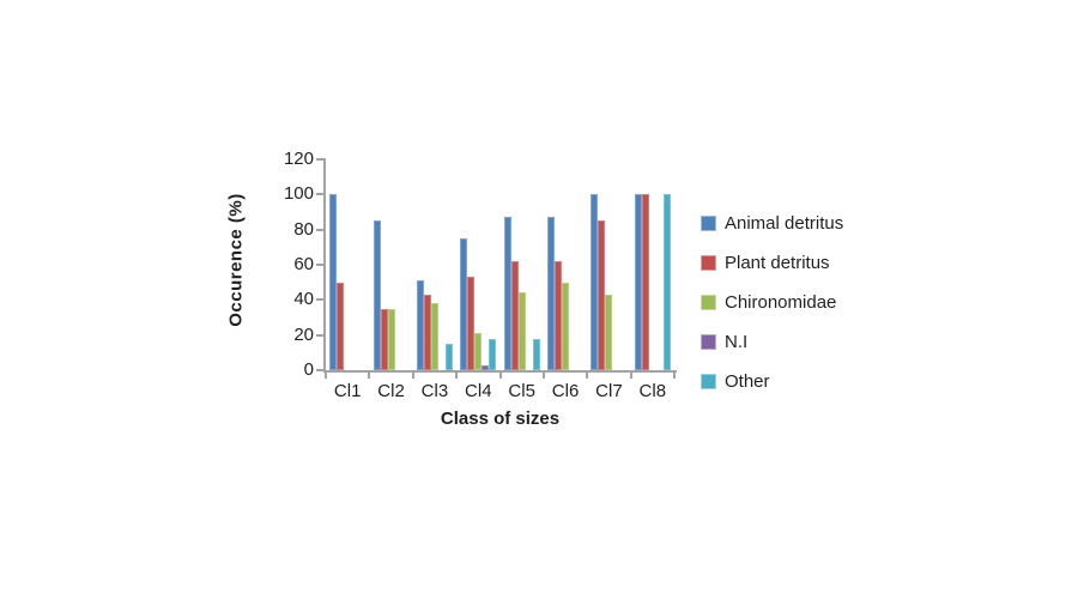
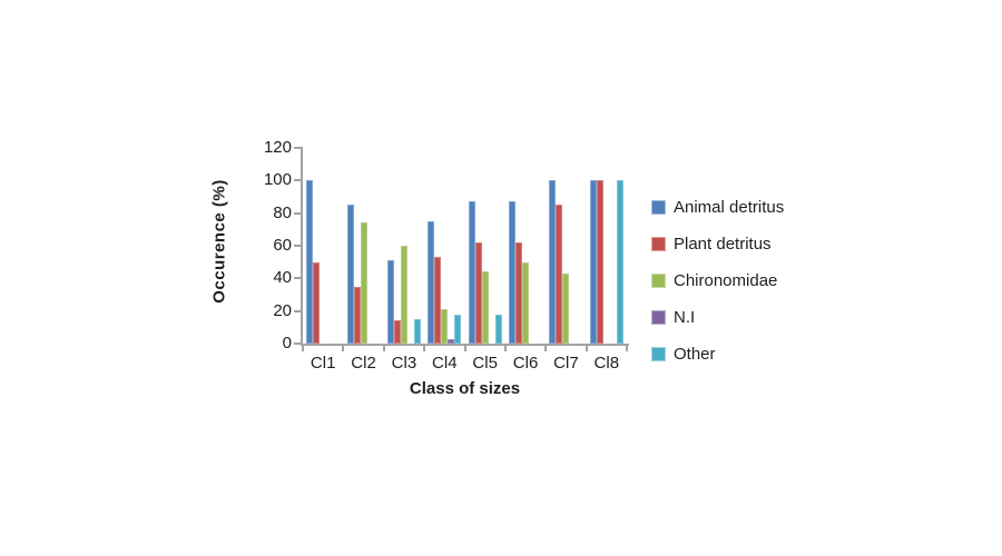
Chironomidae/Cl2: 35 -> 74
Plant detritus/Cl3: 43 -> 14
Chironomidae/Cl3: 38 -> 60
